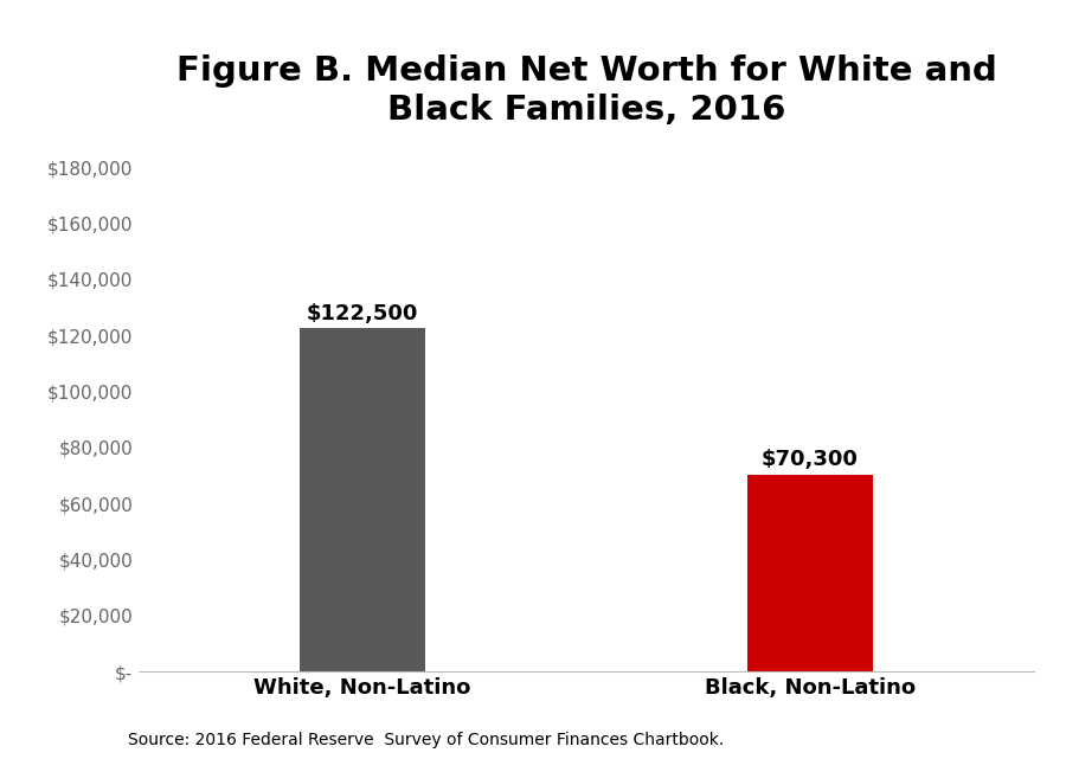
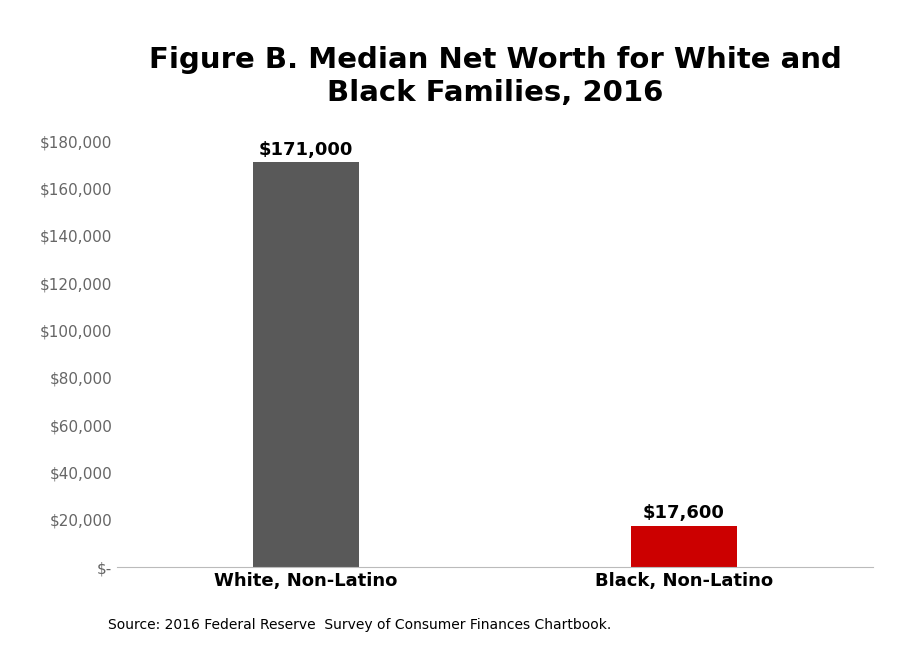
White, Non-Latino: $122,500 -> $171,000
Black, Non-Latino: $70,300 -> $17,600
